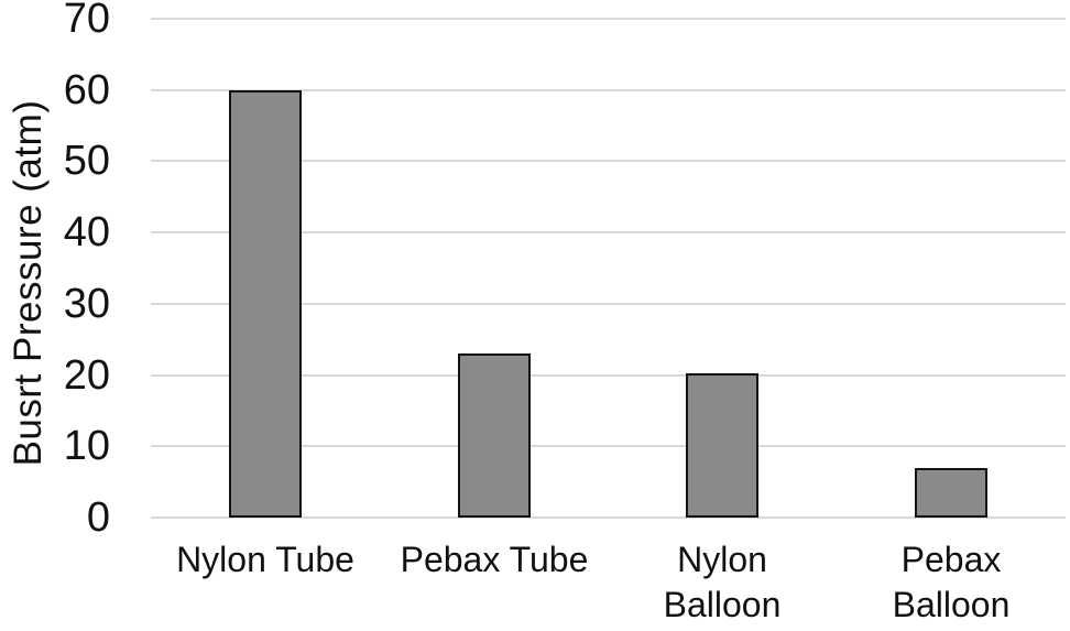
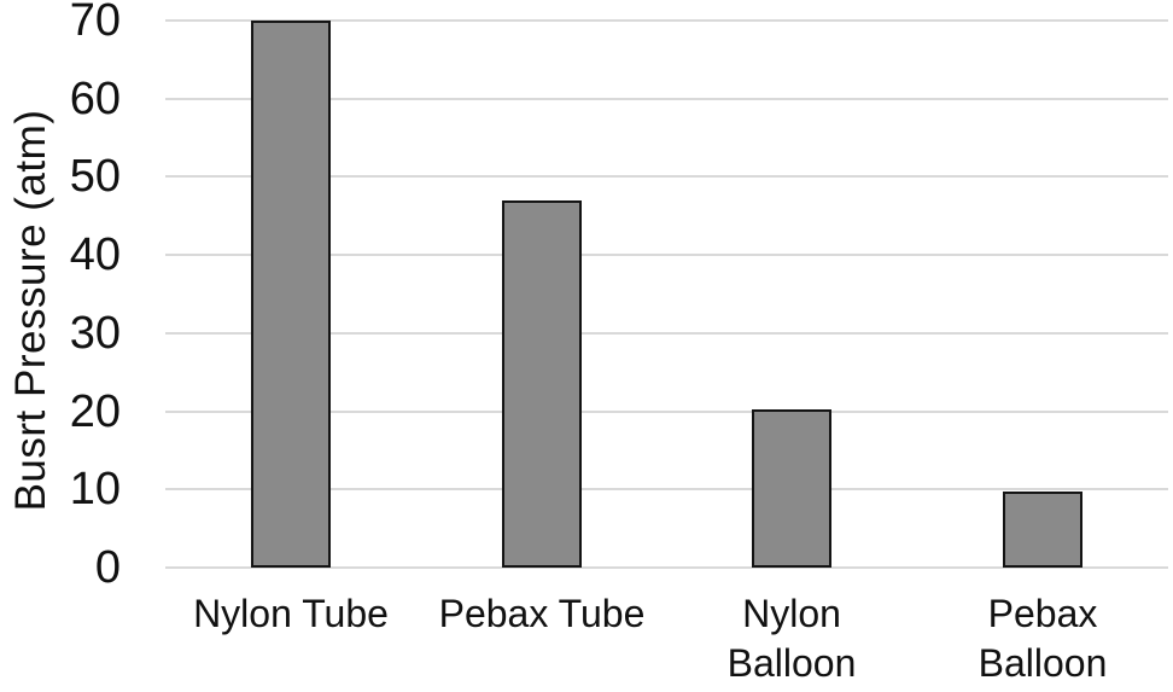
Nylon Tube: 60 -> 70
Pebax Tube: 23 -> 47
Pebax Balloon: 7 -> 10
